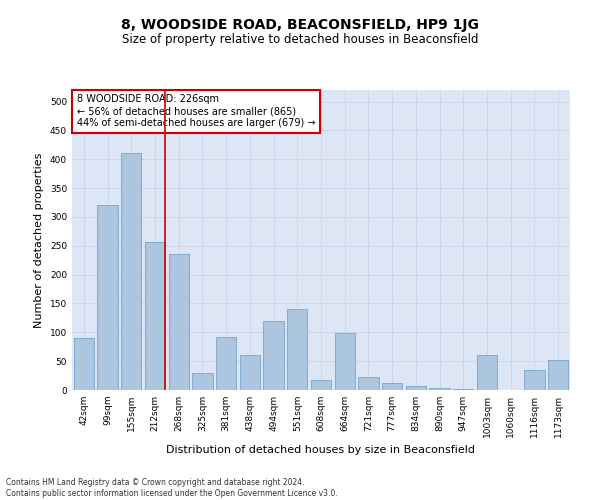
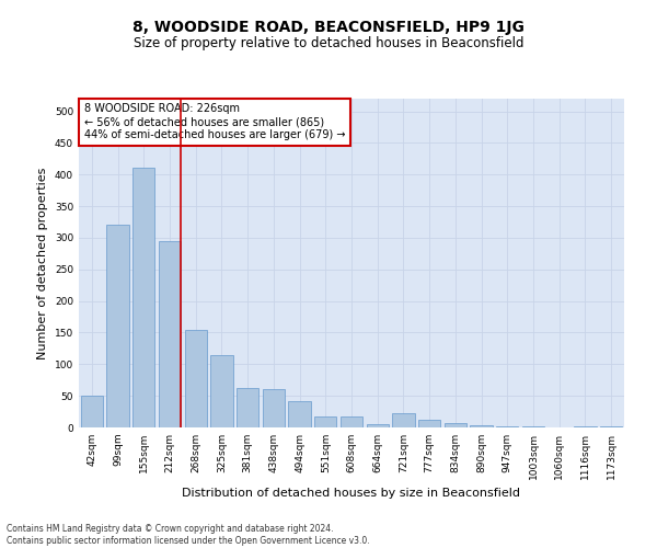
42sqm: 90 -> 50
212sqm: 256 -> 295
268sqm: 236 -> 155
325sqm: 30 -> 115
381sqm: 92 -> 63
494sqm: 120 -> 42
551sqm: 140 -> 18
664sqm: 98 -> 5
1003sqm: 60 -> 2
1116sqm: 34 -> 1
1173sqm: 52 -> 2
